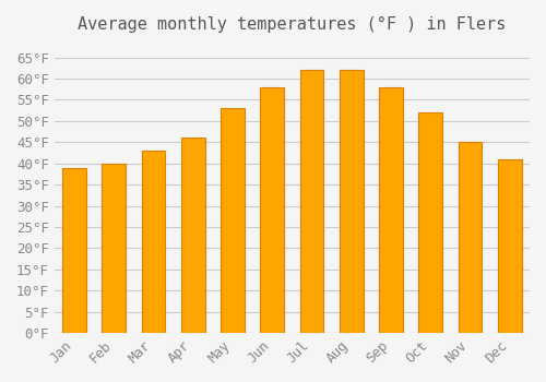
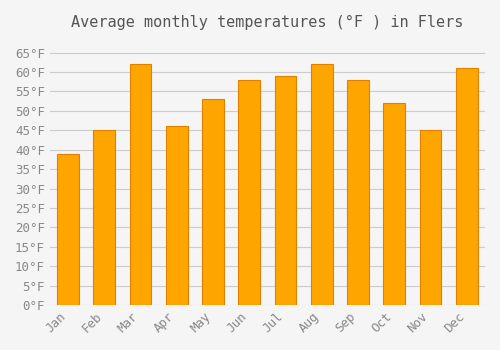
Feb: 40°F -> 45°F
Mar: 43°F -> 62°F
Jul: 62°F -> 59°F
Dec: 41°F -> 61°F
